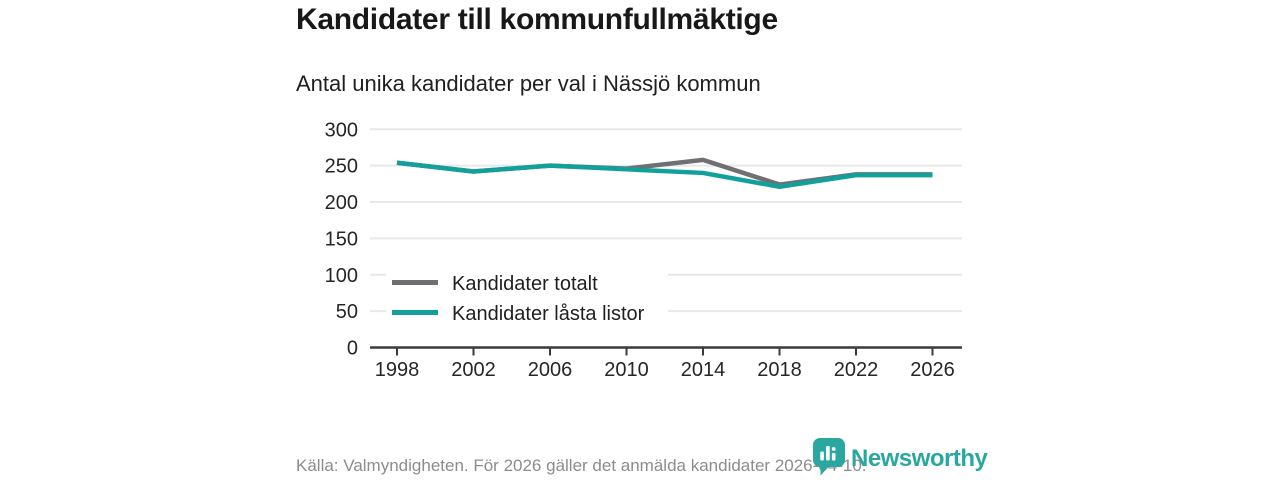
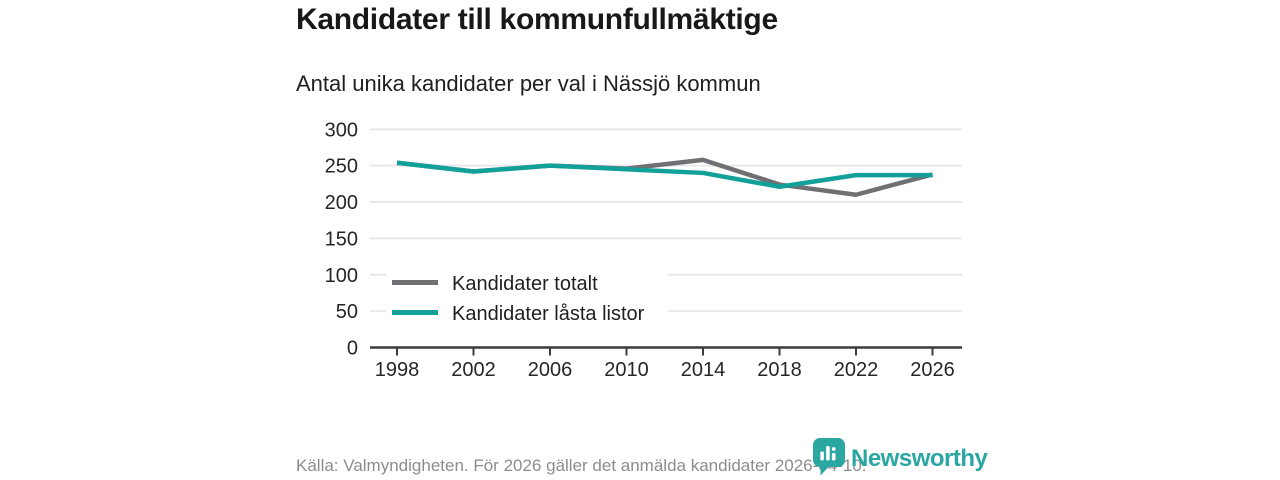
Kandidater totalt/2022: 240 -> 210
